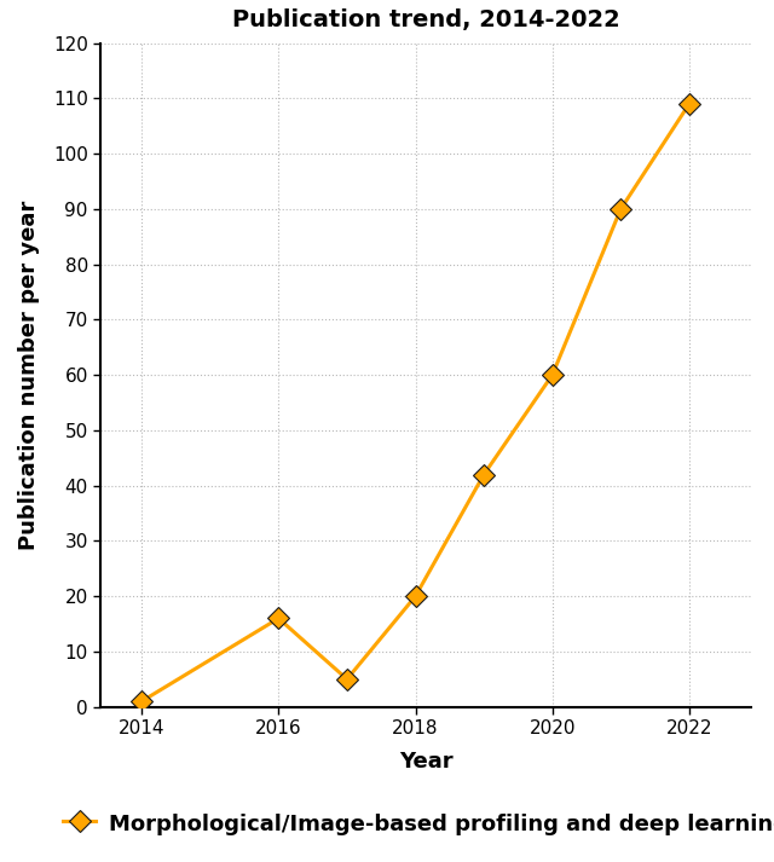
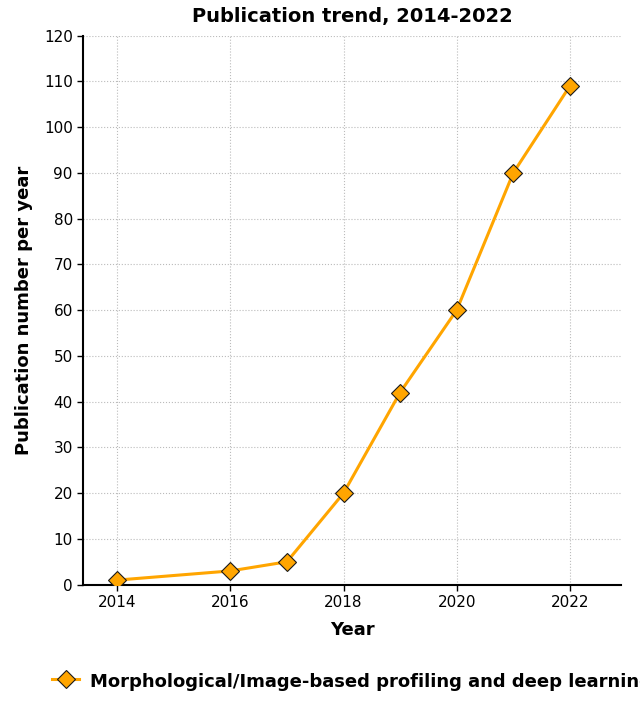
2016: 16 -> 3
